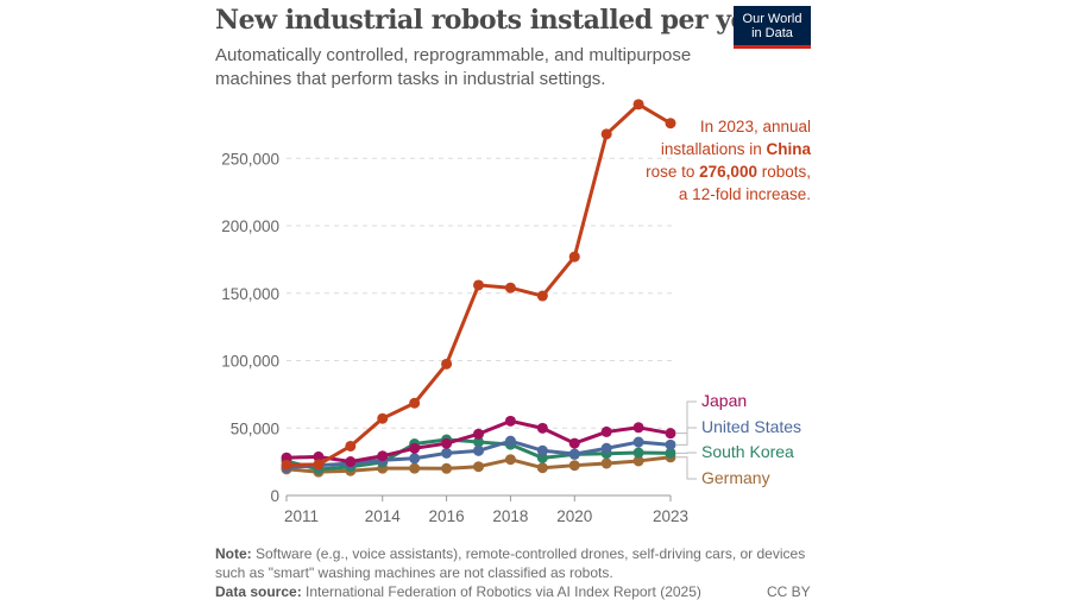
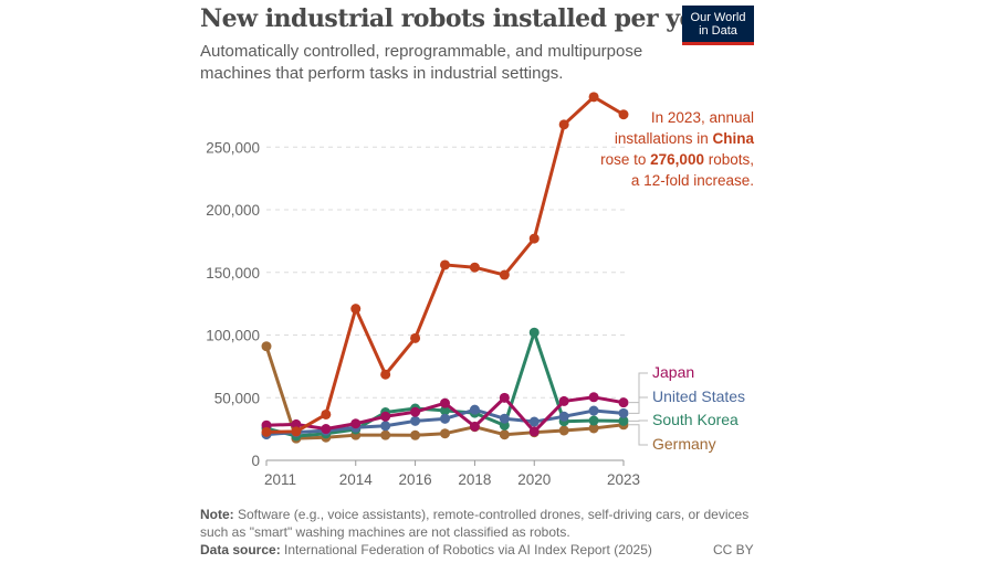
Germany/2011: 20000 -> 91000
China/2014: 57000 -> 121000
Japan/2018: 55000 -> 27000
Japan/2020: 39000 -> 23000
South Korea/2020: 30000 -> 102000
